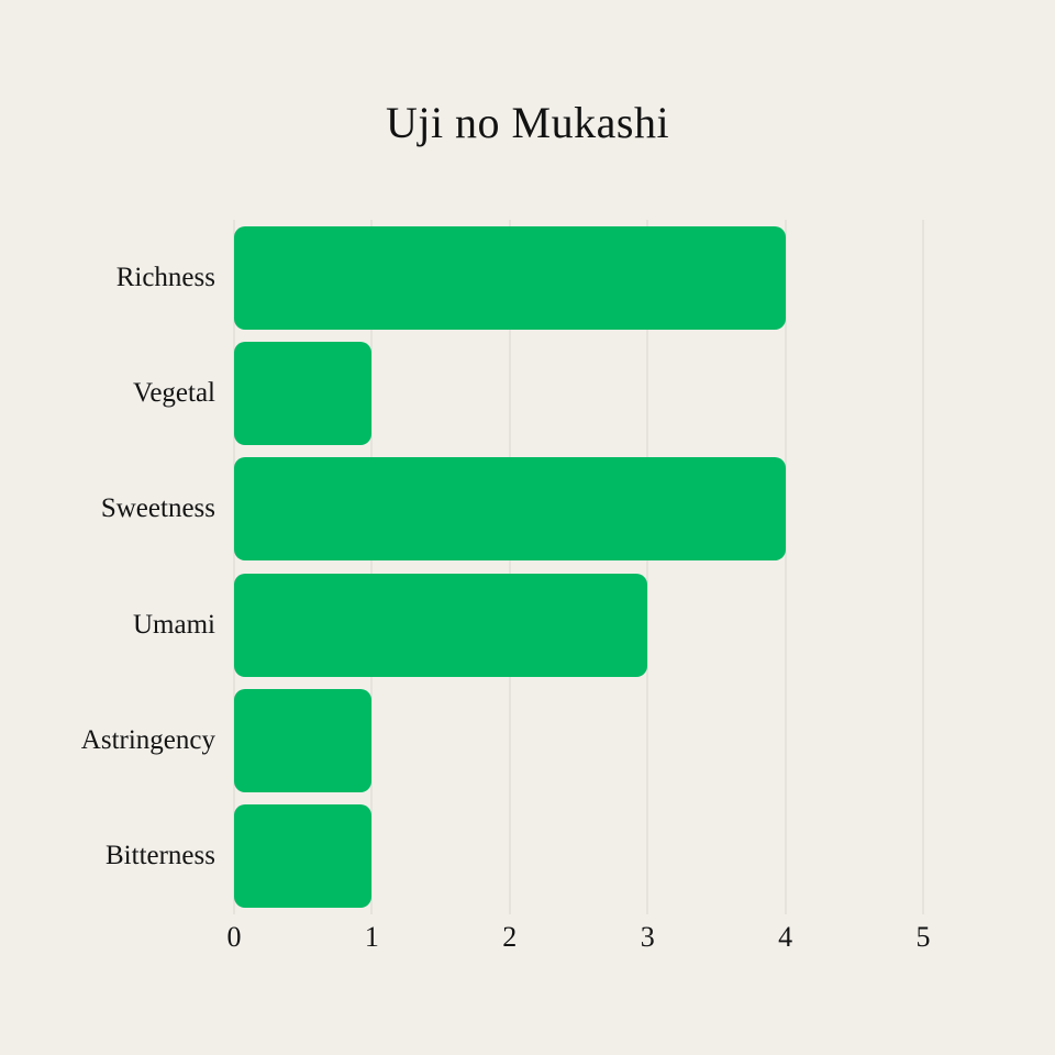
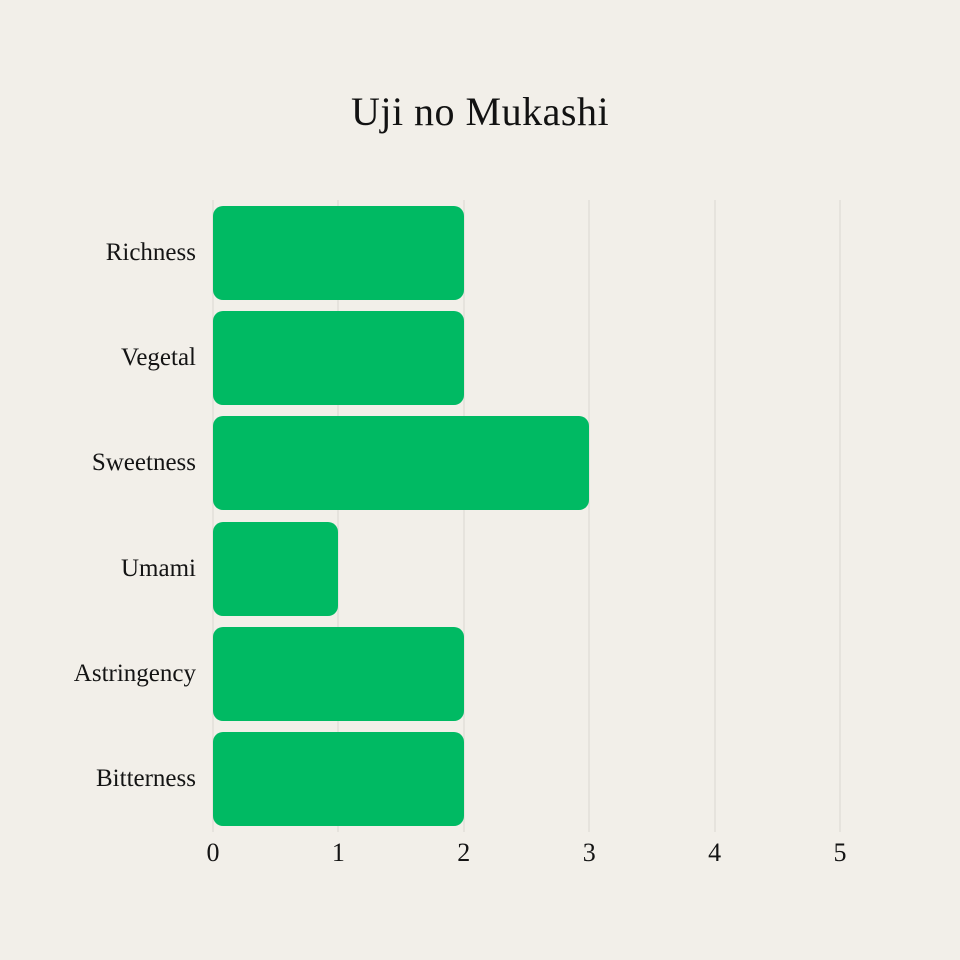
Richness: 4 -> 2
Vegetal: 1 -> 2
Sweetness: 4 -> 3
Umami: 3 -> 1
Astringency: 1 -> 2
Bitterness: 1 -> 2
